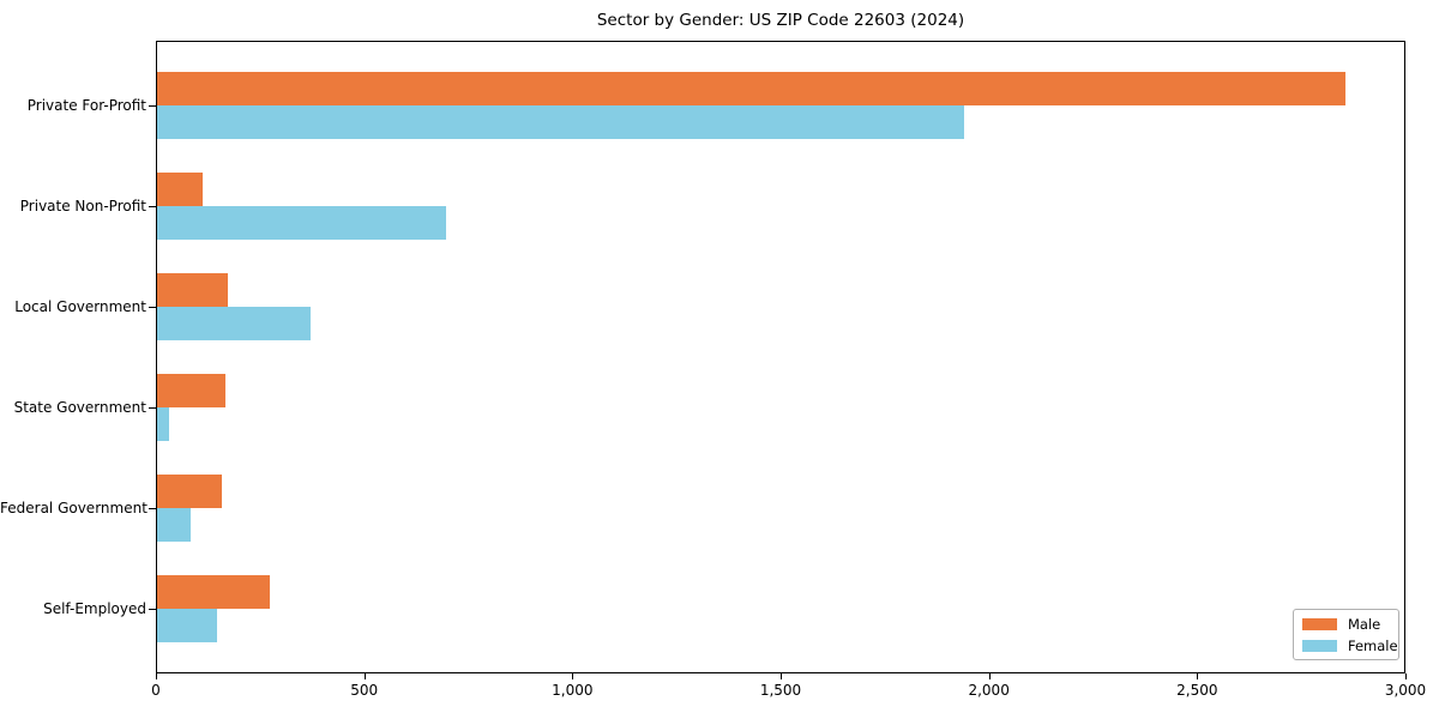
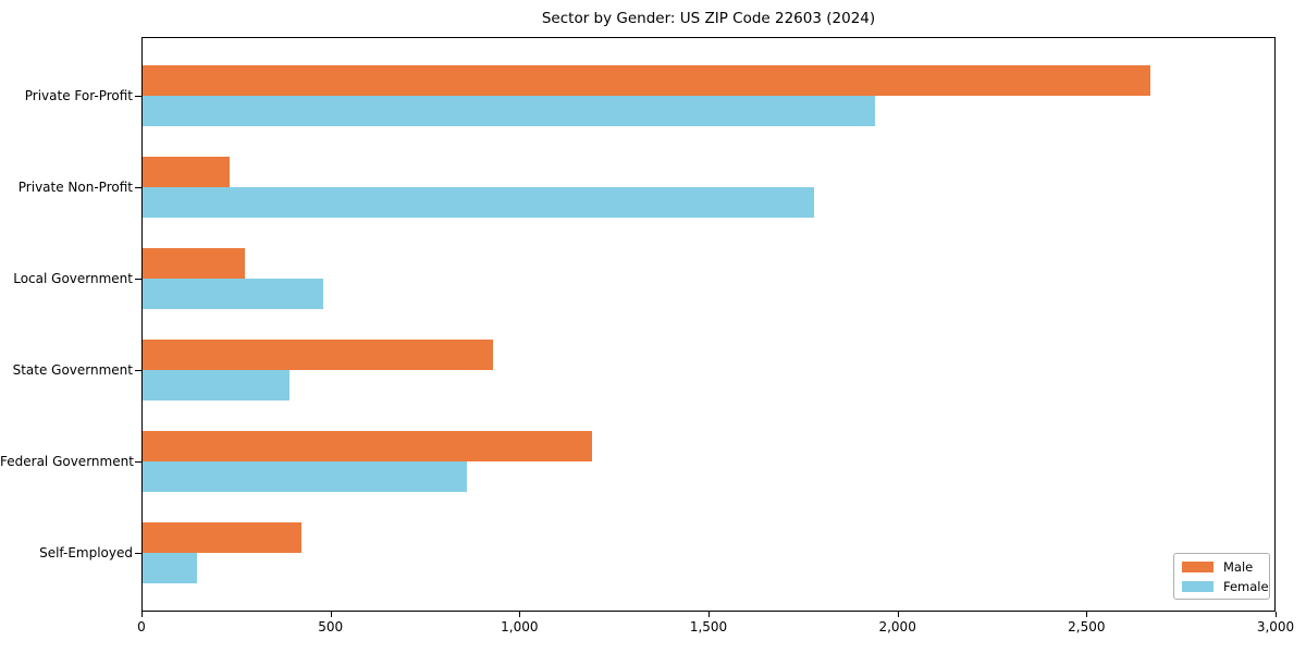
Male/Private For-Profit: 2860 -> 2670
Male/Private Non-Profit: 110 -> 230
Female/Private Non-Profit: 700 -> 1780
Male/Local Government: 170 -> 270
Female/Local Government: 370 -> 480
Male/State Government: 160 -> 930
Female/State Government: 30 -> 390
Male/Federal Government: 160 -> 1190
Female/Federal Government: 80 -> 860
Male/Self-Employed: 270 -> 420
